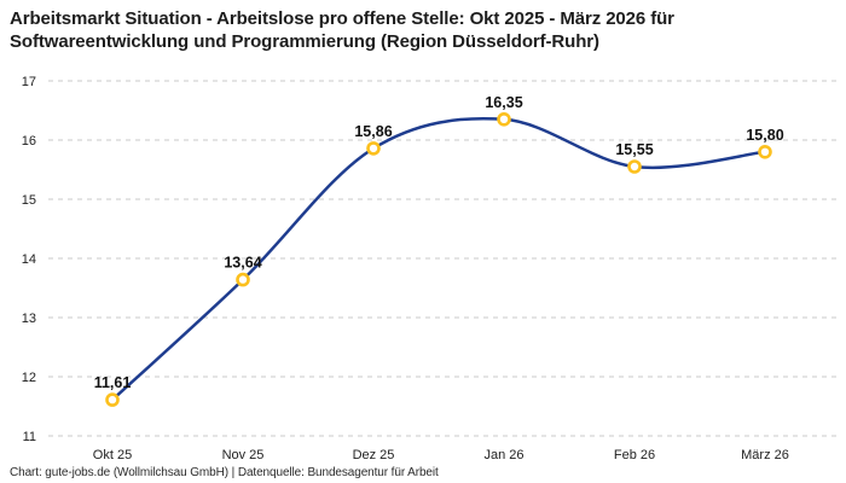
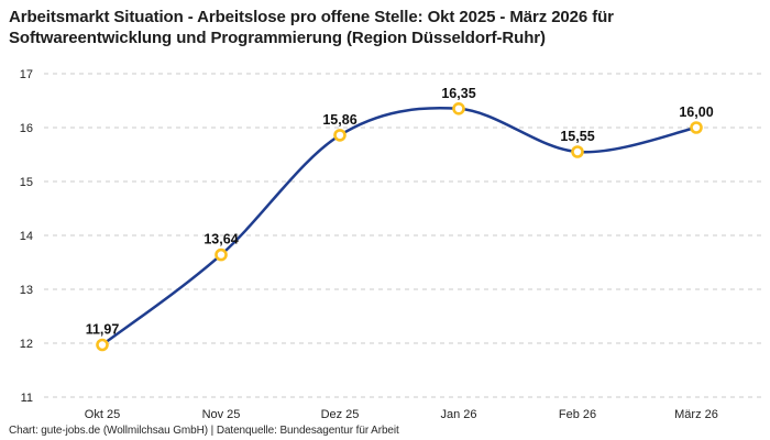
Okt 25: 11,61 -> 11,97
März 26: 15,80 -> 16,00
